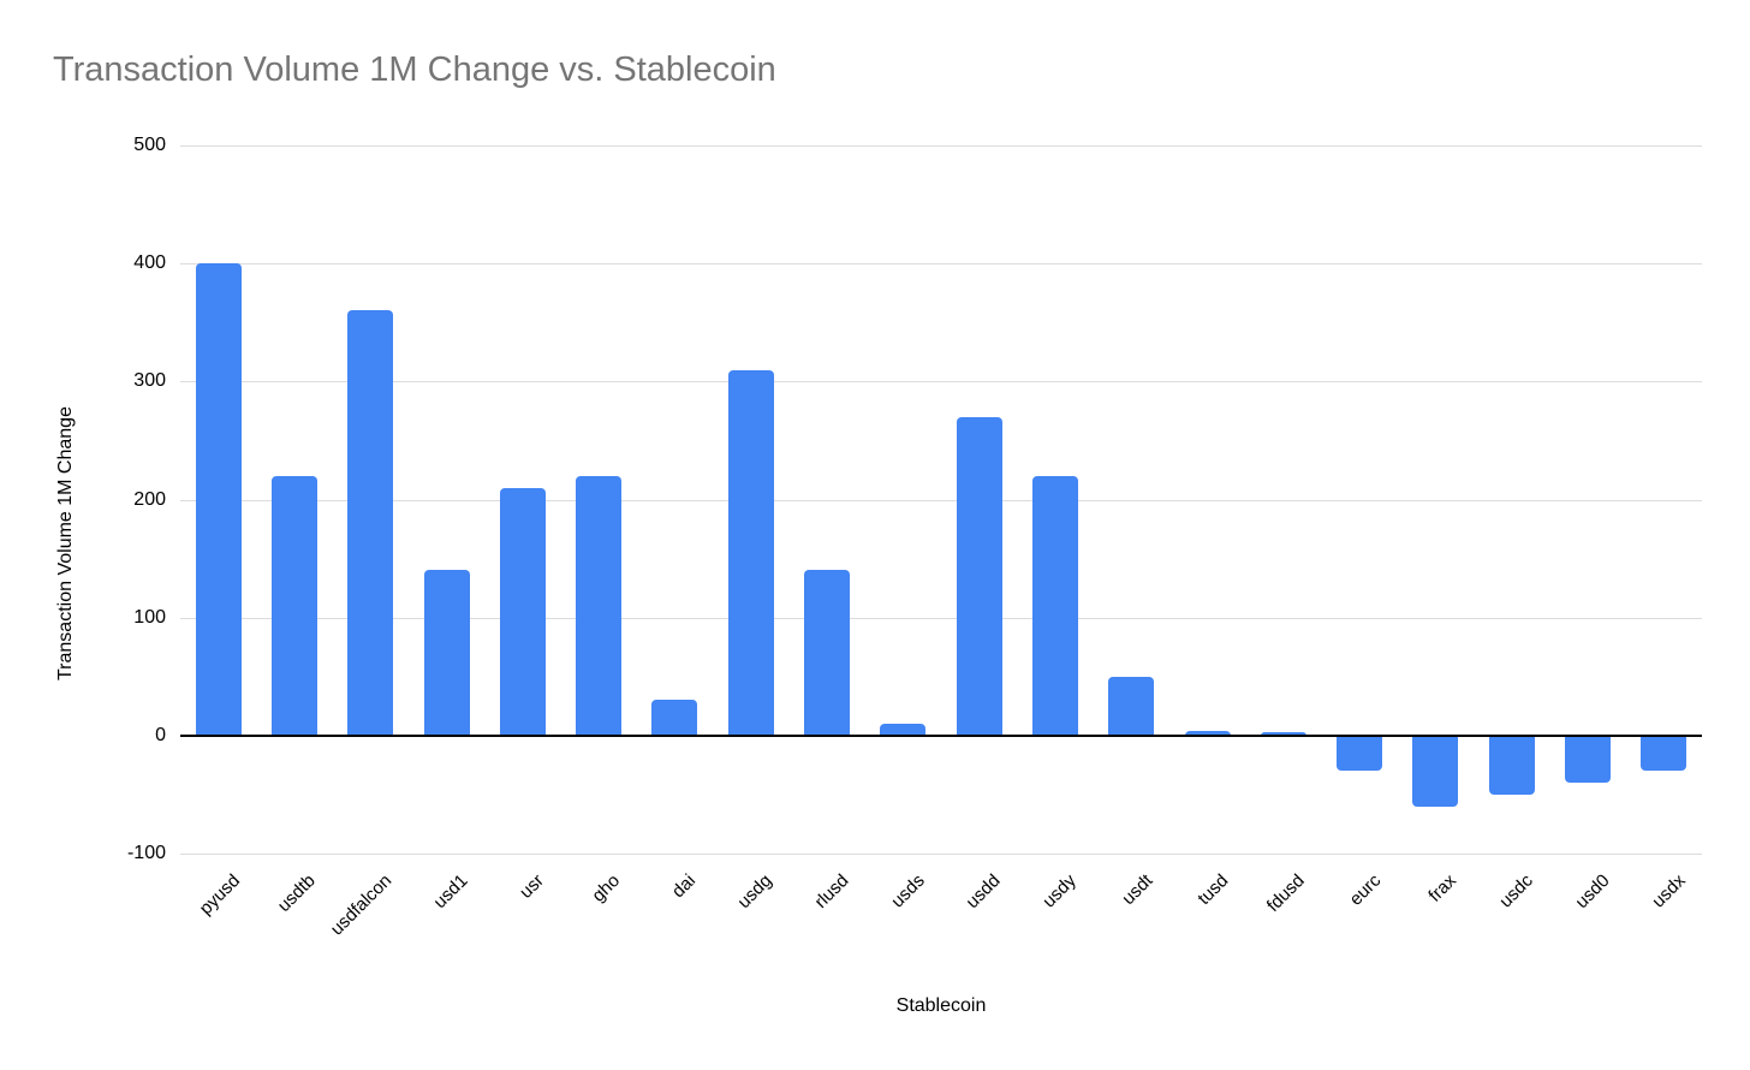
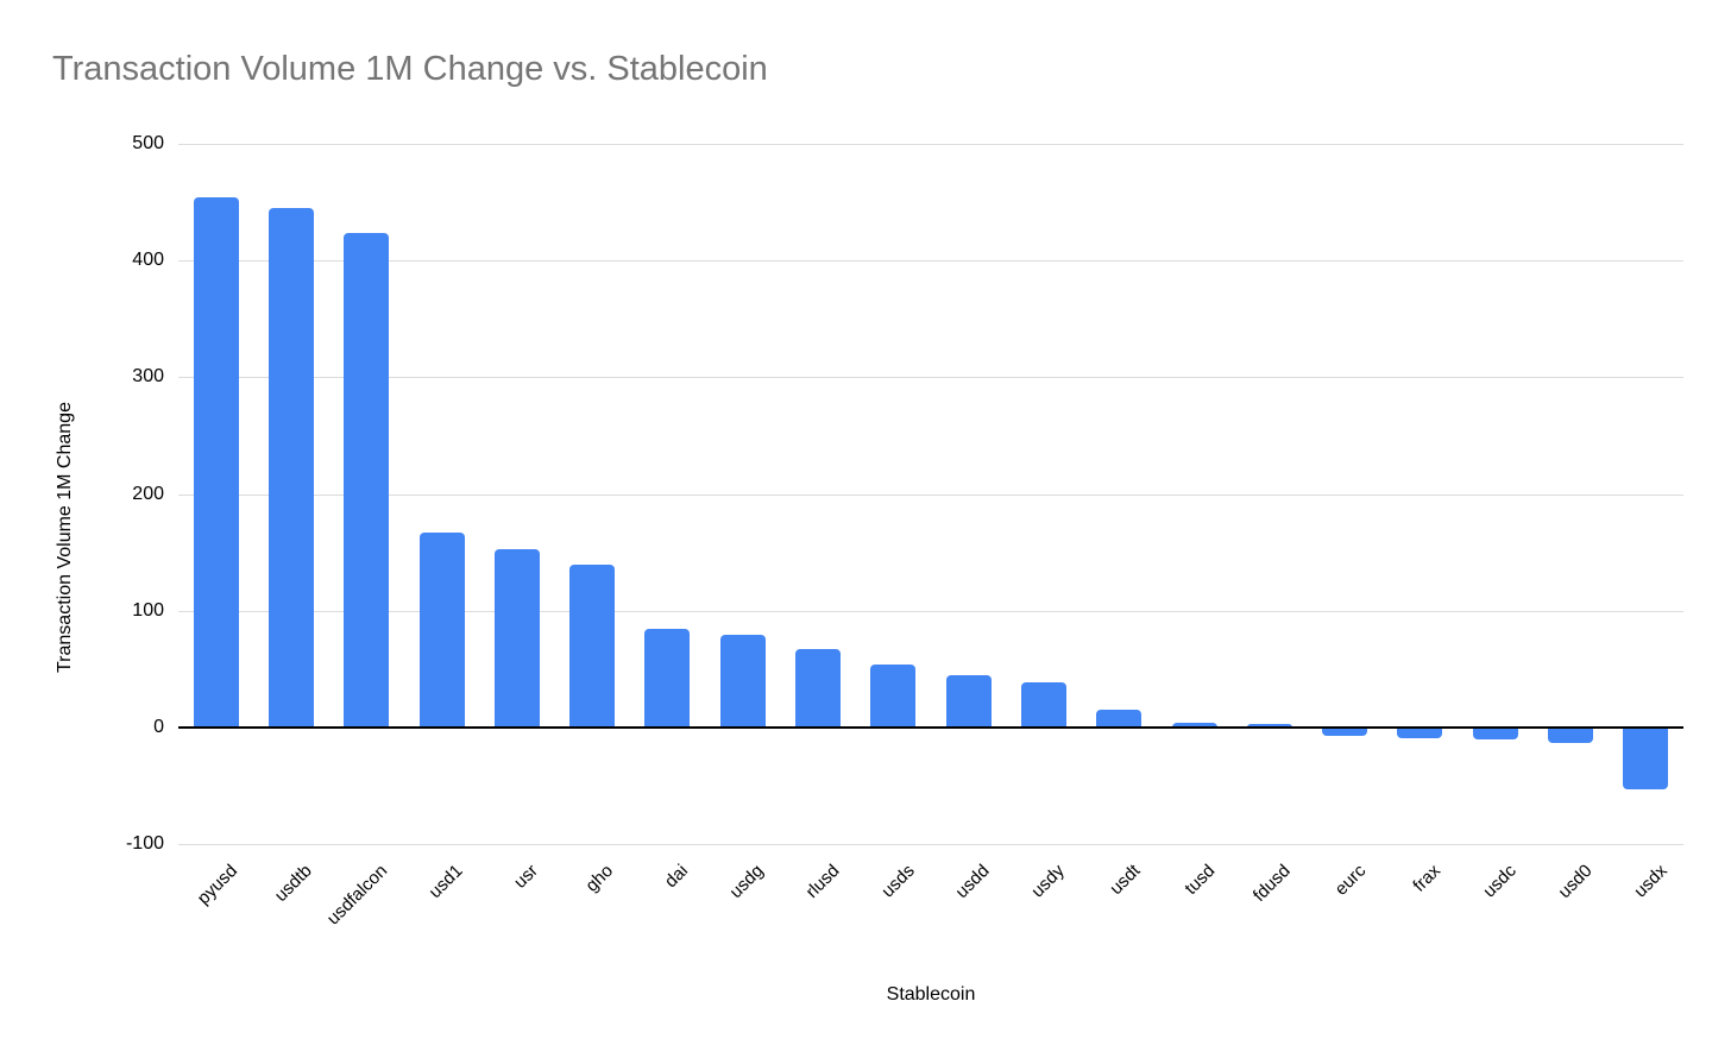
pyusd: 400 -> 450
usdtb: 220 -> 440
usdfalcon: 360 -> 420
usd1: 140 -> 170
usr: 210 -> 150
gho: 220 -> 140
dai: 30 -> 80
usdg: 310 -> 80
rlusd: 140 -> 70
usds: 10 -> 50
usdd: 270 -> 40
usdy: 220 -> 40
usdt: 50 -> 20
eurc: -30 -> -10
frax: -60 -> -10
usdc: -50 -> -10
usd0: -40 -> -10
usdx: -30 -> -50
